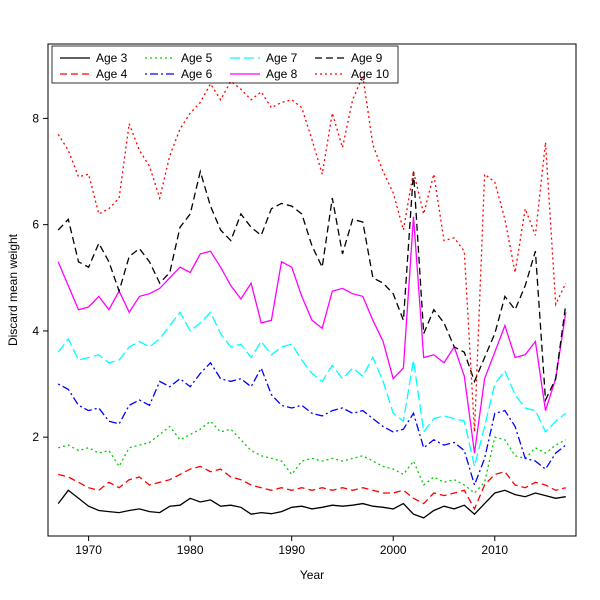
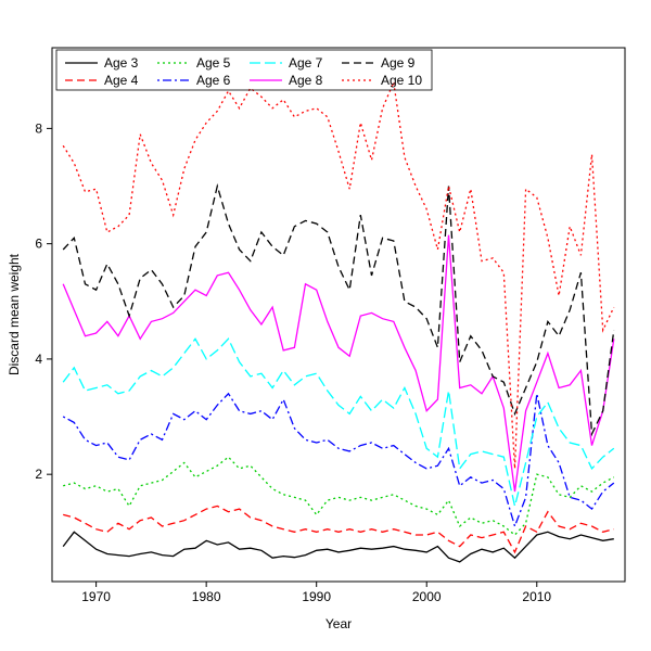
Age 4/2010: 1.3 -> 1.0
Age 6/2010: 2.5 -> 3.4
